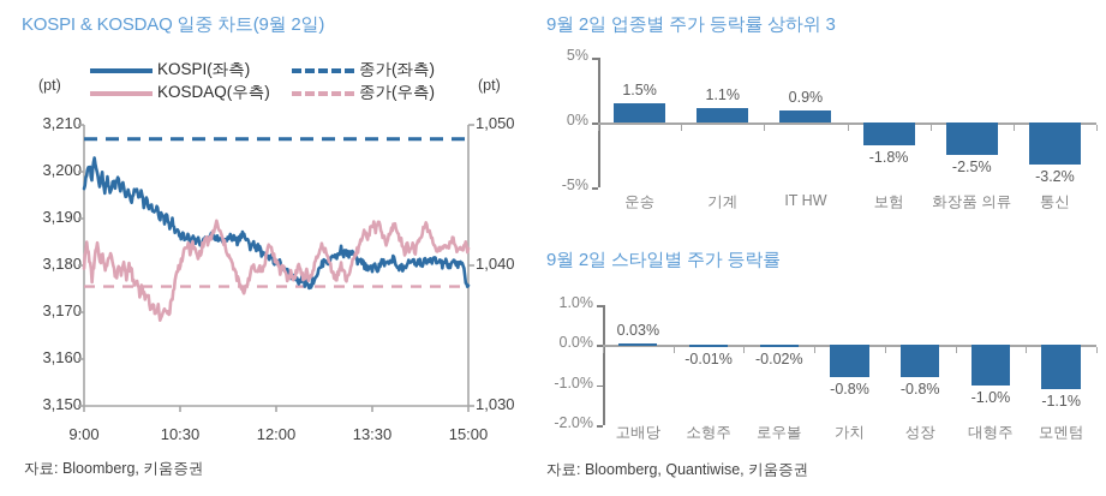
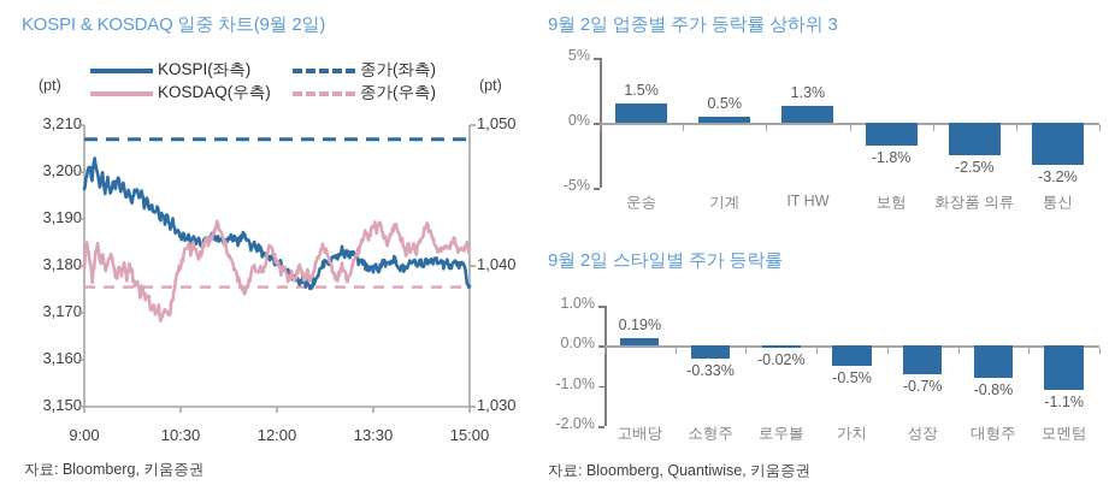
9월 2일 업종별 주가 등락률 상하위 3/기계: 1.1% -> 0.5%
9월 2일 업종별 주가 등락률 상하위 3/IT HW: 0.9% -> 1.3%
9월 2일 스타일별 주가 등락률/고배당: 0.03% -> 0.19%
9월 2일 스타일별 주가 등락률/소형주: -0.01% -> -0.33%
9월 2일 스타일별 주가 등락률/가치: -0.8% -> -0.5%
9월 2일 스타일별 주가 등락률/성장: -0.8% -> -0.7%
9월 2일 스타일별 주가 등락률/대형주: -1.0% -> -0.8%
